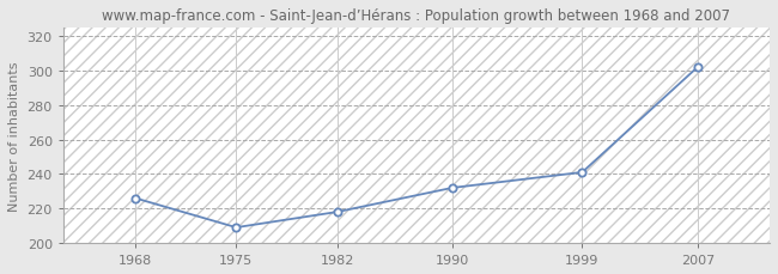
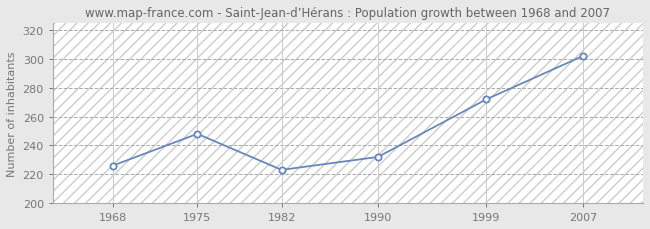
1975: 209 -> 248
1982: 218 -> 223
1999: 241 -> 272
